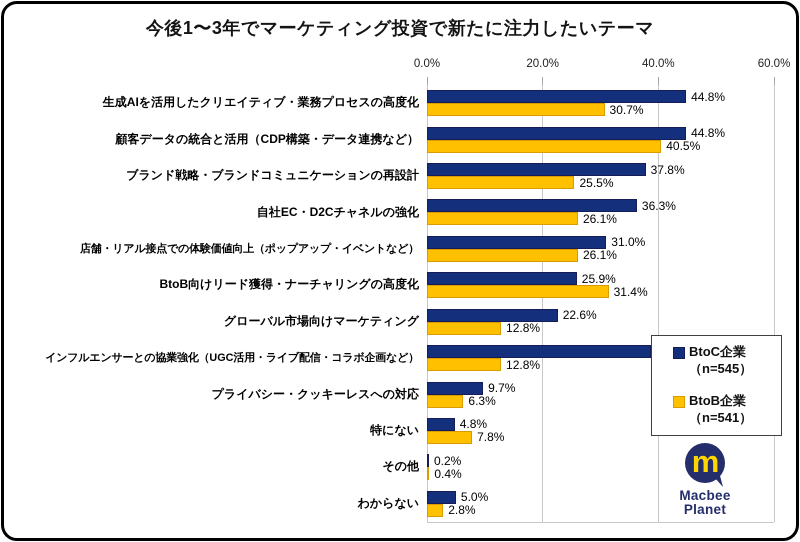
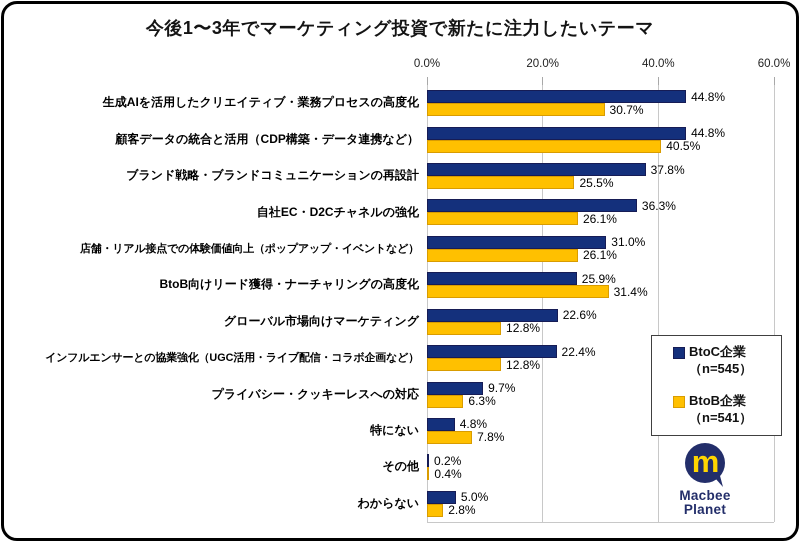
BtoC企業/インフルエンサーとの協業強化（UGC活用・ライブ配信・コラボ企画など）: 38.8% -> 22.4%
